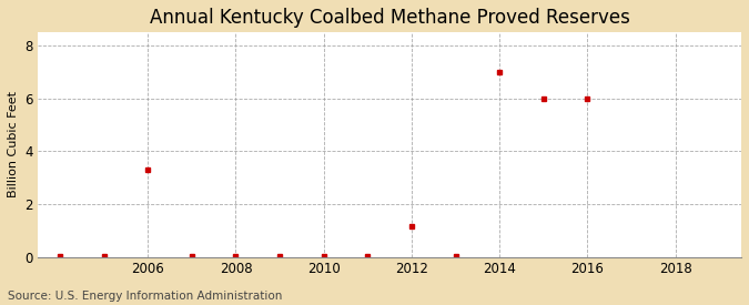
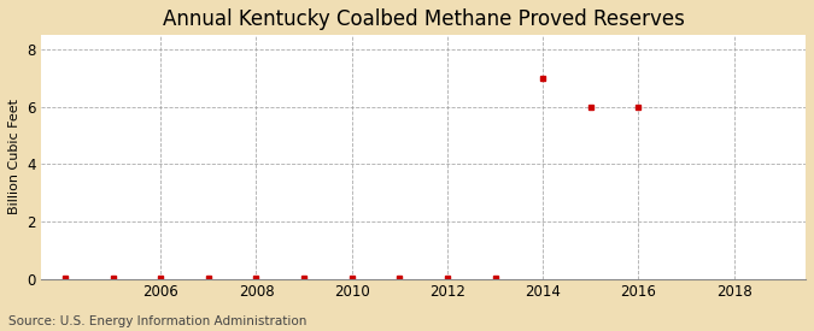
2006: 3.30 -> 0.02
2012: 1.15 -> 0.02
